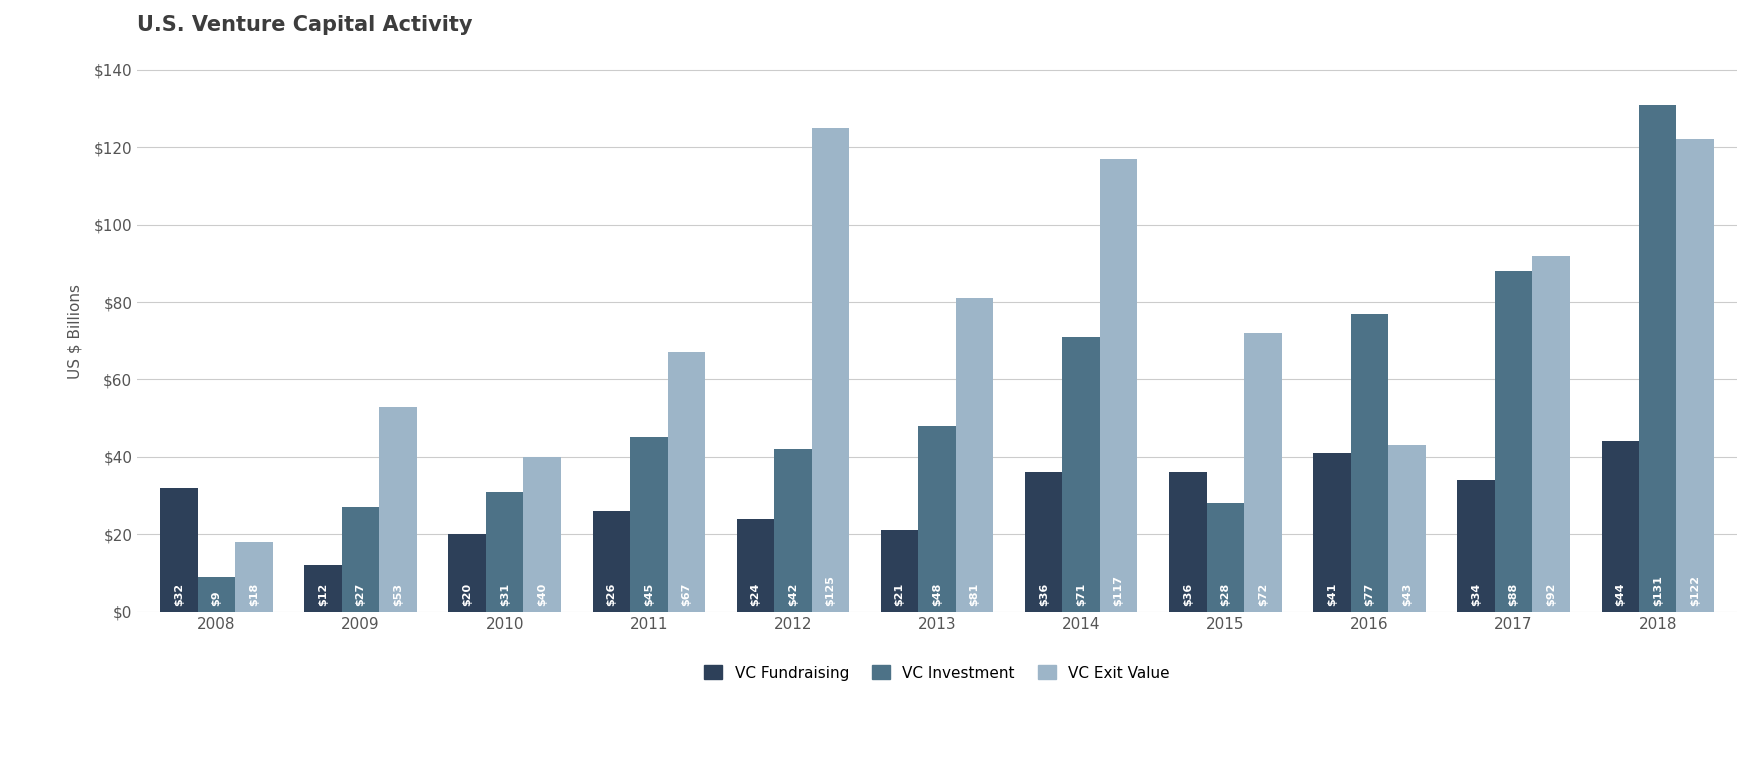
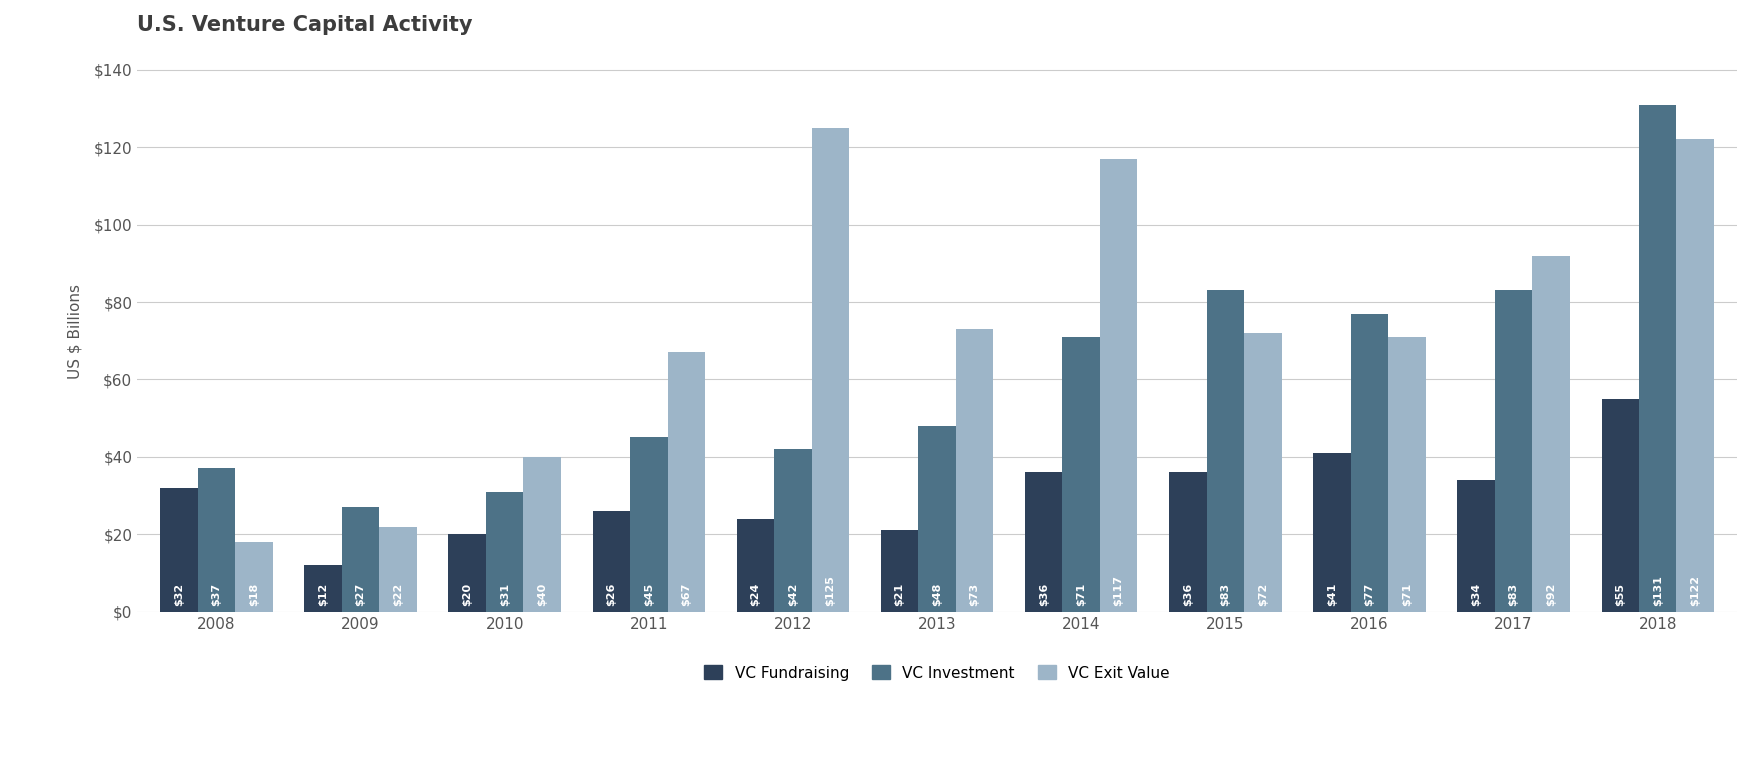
VC Investment/2008: $9 -> $37
VC Exit Value/2009: $53 -> $22
VC Exit Value/2013: $81 -> $73
VC Investment/2015: $28 -> $83
VC Exit Value/2016: $43 -> $71
VC Investment/2017: $88 -> $83
VC Fundraising/2018: $44 -> $55
